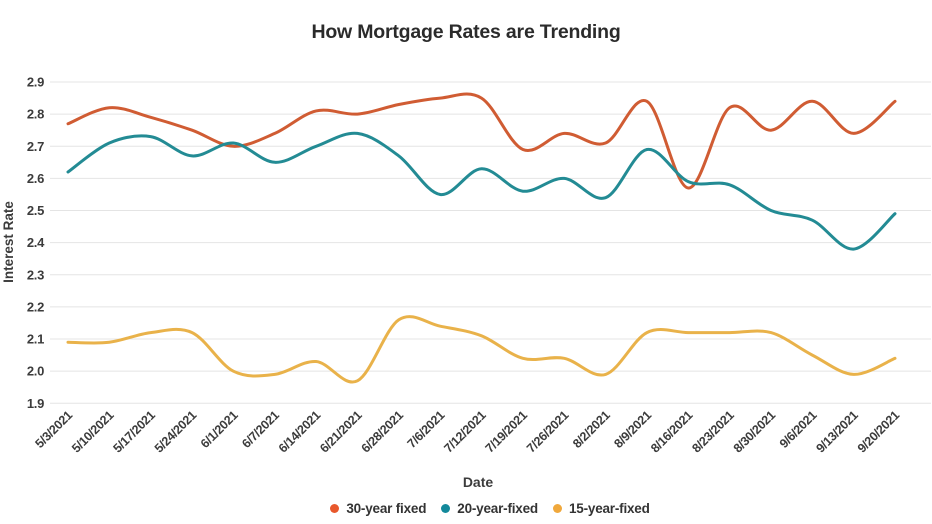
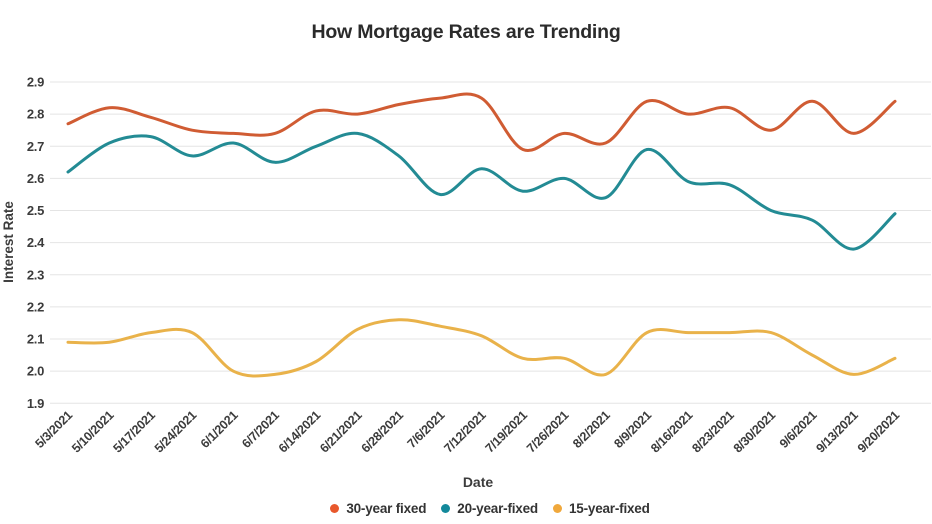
30-year fixed/6/1/2021: 2.70 -> 2.74
15-year-fixed/6/21/2021: 1.97 -> 2.13
30-year fixed/8/16/2021: 2.57 -> 2.80
